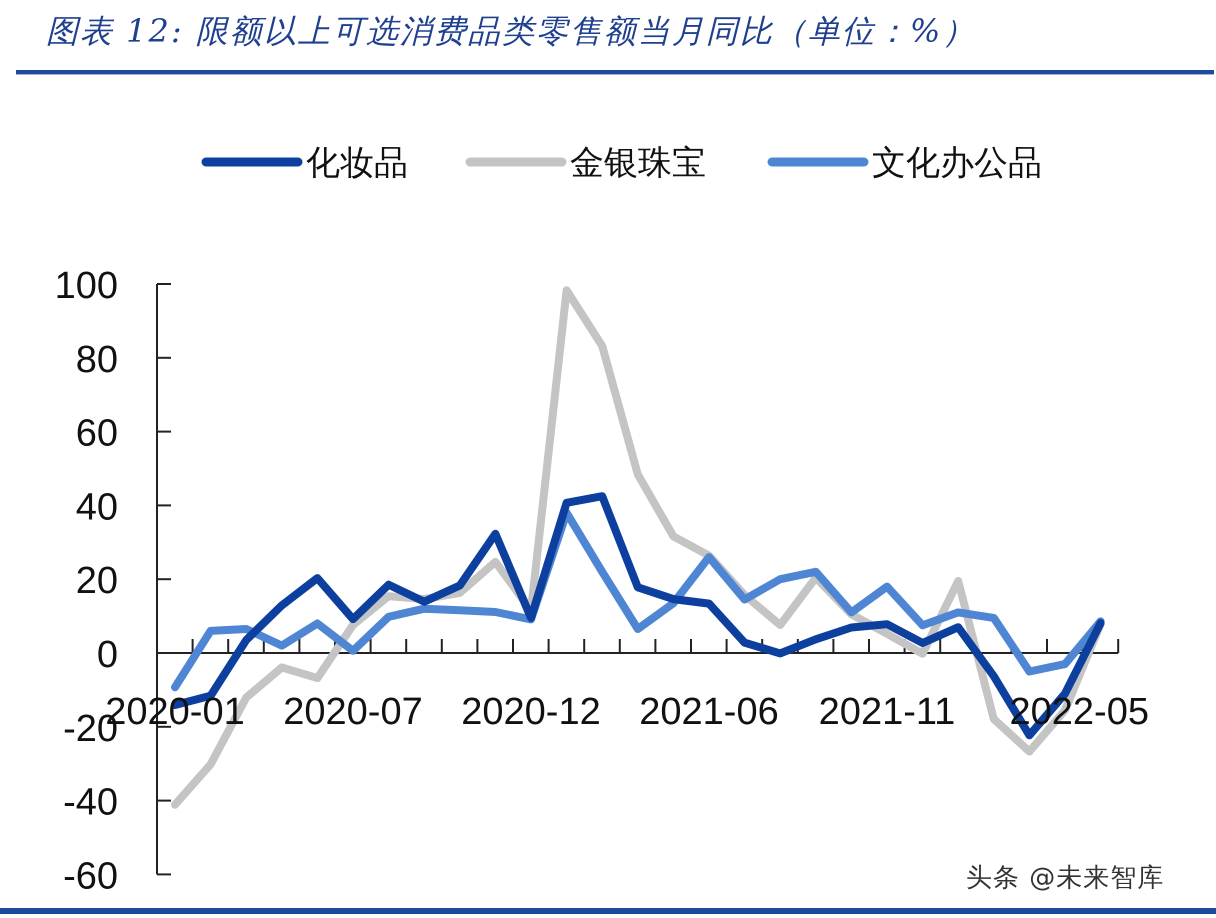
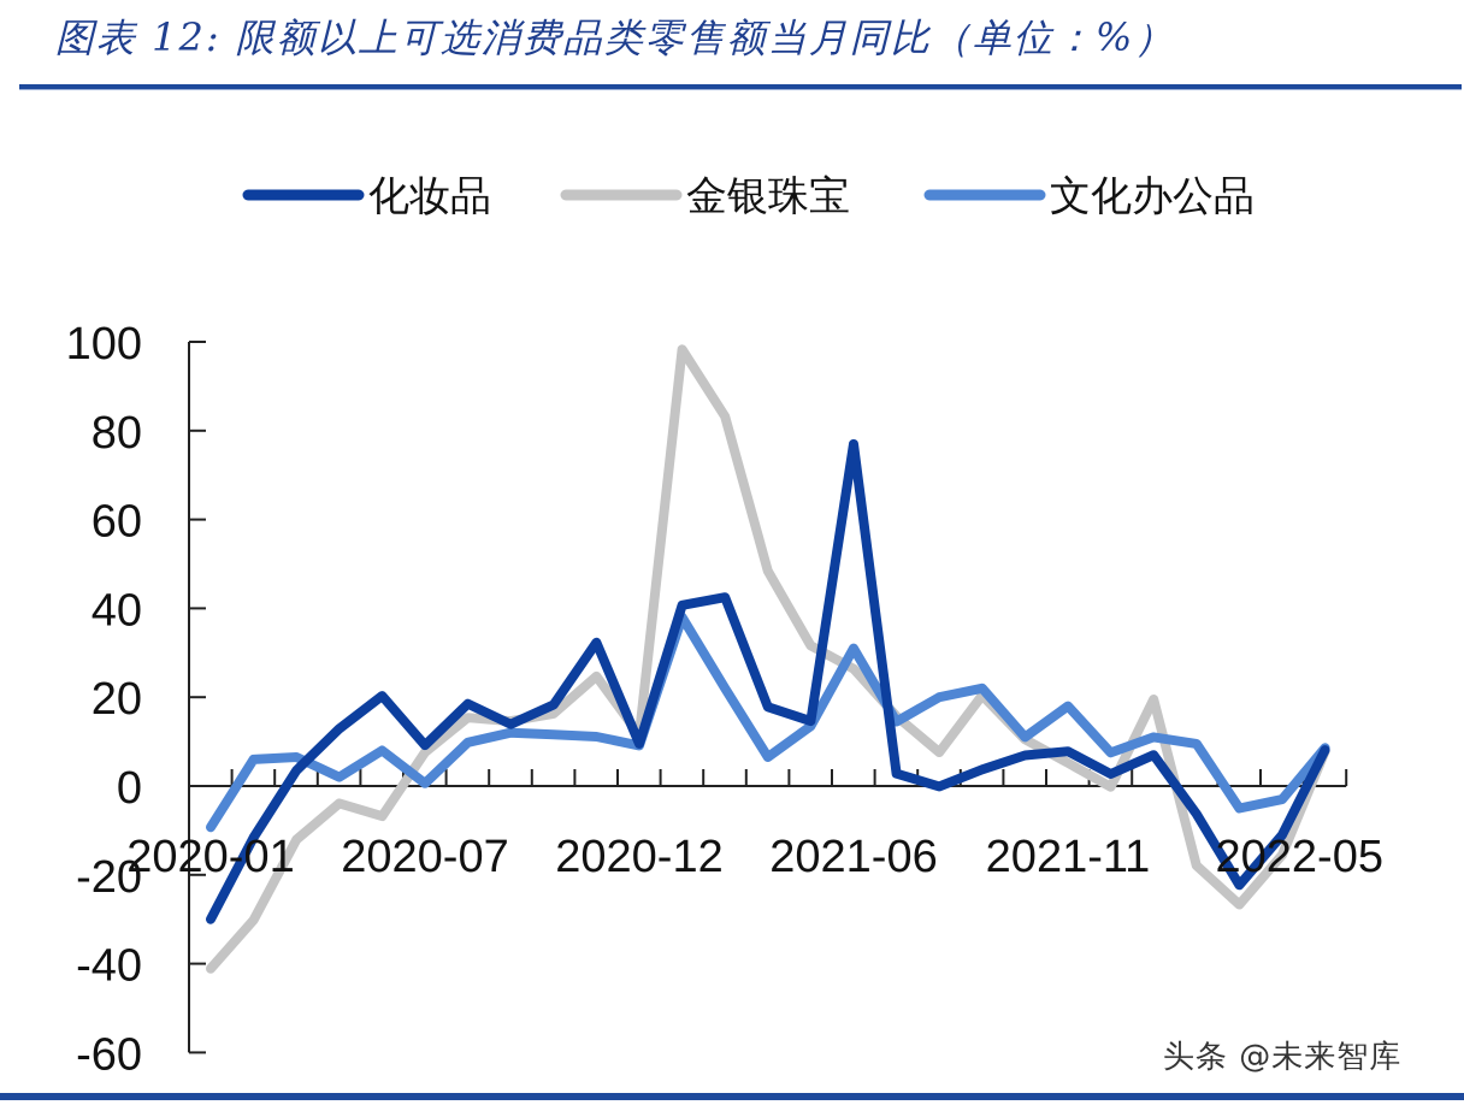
化妆品/2020-01: -14 -> -30
化妆品/2021-06: 13 -> 77
文化办公品/2021-06: 26 -> 31
